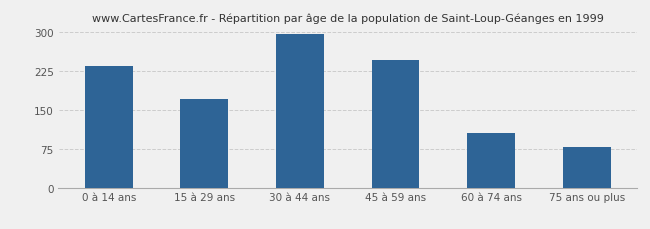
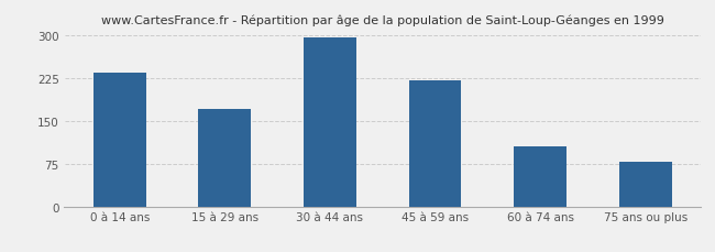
45 à 59 ans: 246 -> 220
